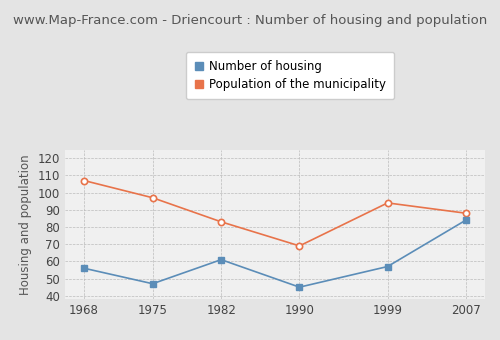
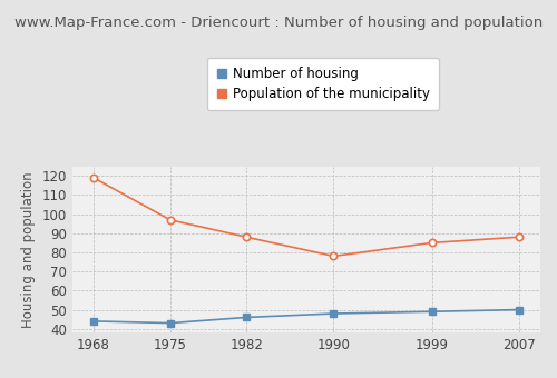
Number of housing/1968: 56 -> 44
Population of the municipality/1968: 107 -> 119
Number of housing/1975: 47 -> 43
Number of housing/1982: 61 -> 46
Population of the municipality/1982: 83 -> 88
Number of housing/1990: 45 -> 48
Population of the municipality/1990: 69 -> 78
Number of housing/1999: 57 -> 49
Population of the municipality/1999: 94 -> 85
Number of housing/2007: 84 -> 50
